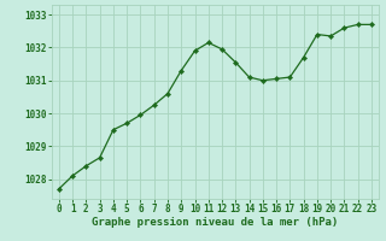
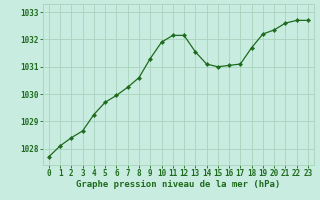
4: 1029.50 -> 1029.25
12: 1031.95 -> 1032.15
19: 1032.40 -> 1032.20
